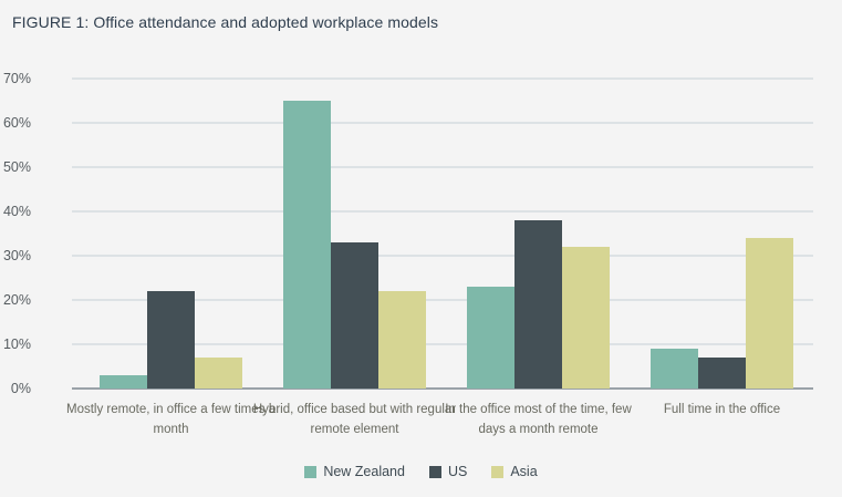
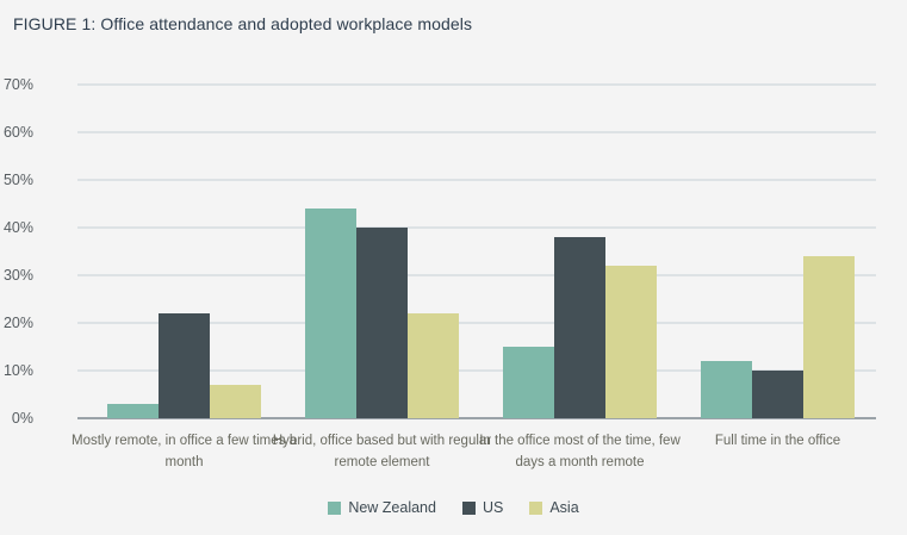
New Zealand/Hybrid, office based but with regular remote element: 65% -> 44%
US/Hybrid, office based but with regular remote element: 33% -> 40%
New Zealand/In the office most of the time, few days a month remote: 23% -> 15%
New Zealand/Full time in the office: 9% -> 12%
US/Full time in the office: 7% -> 10%
